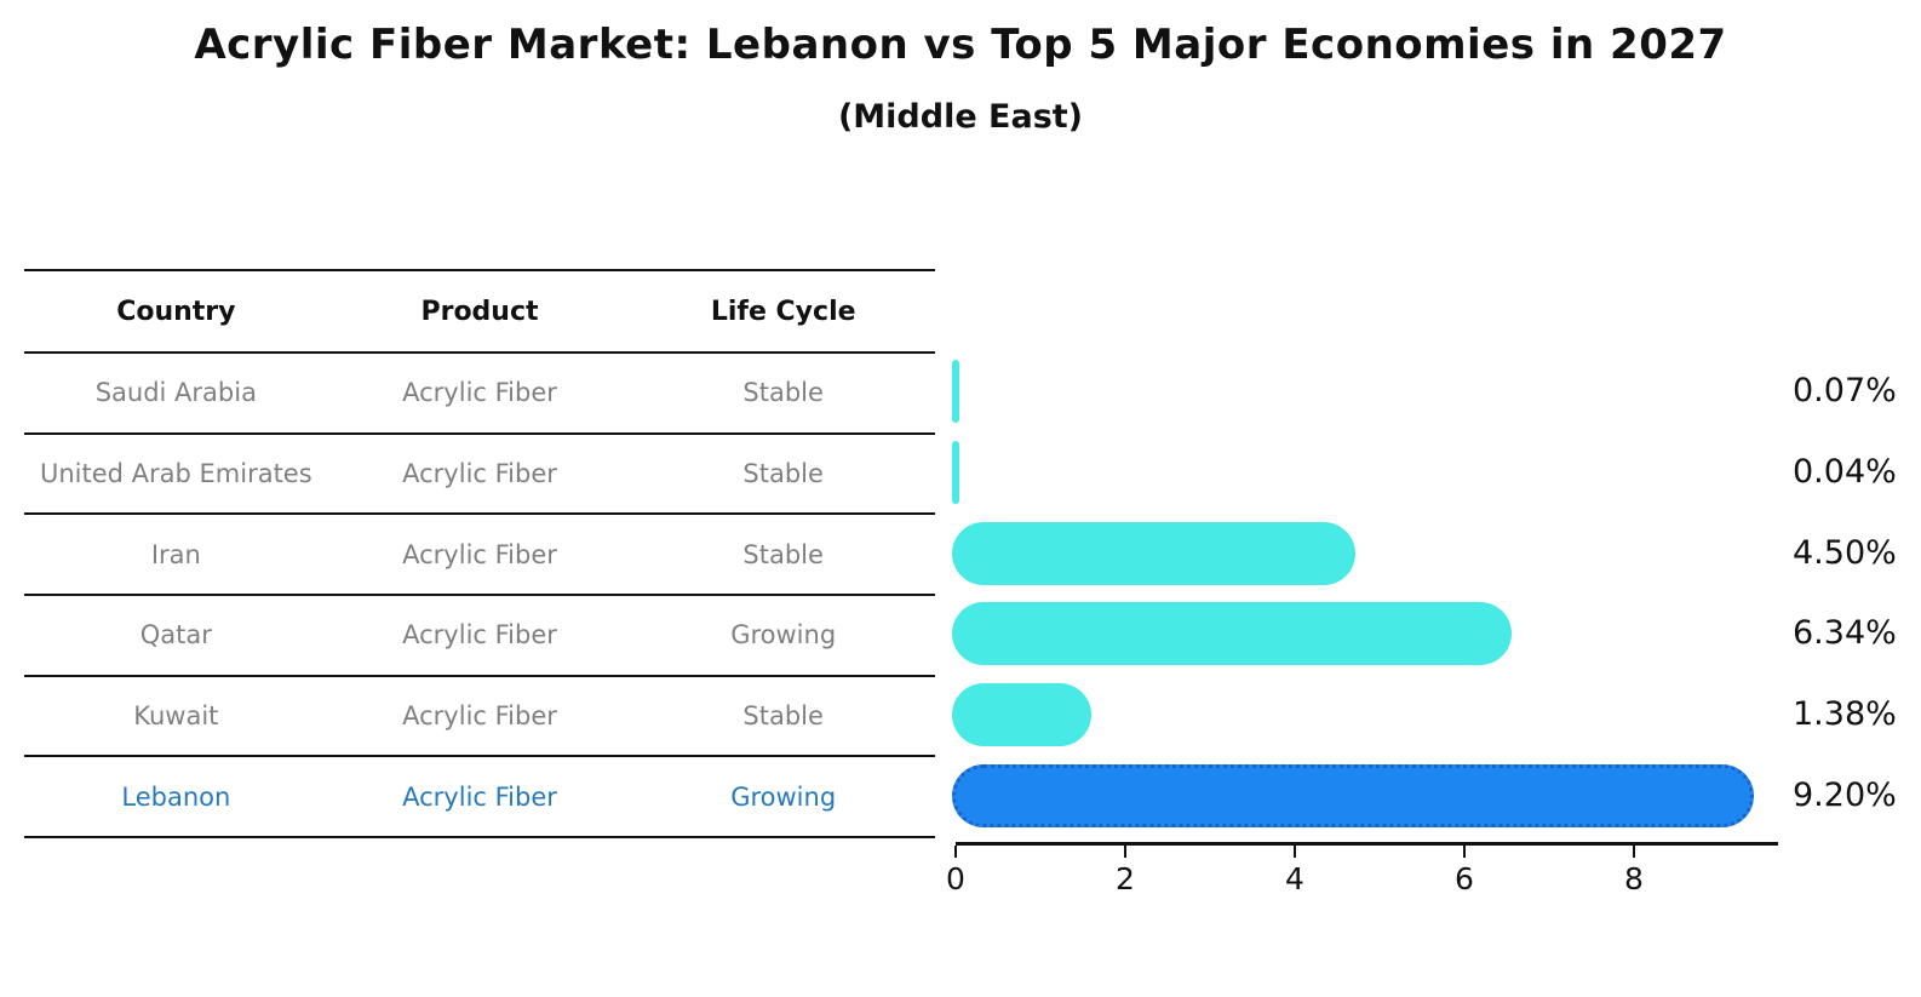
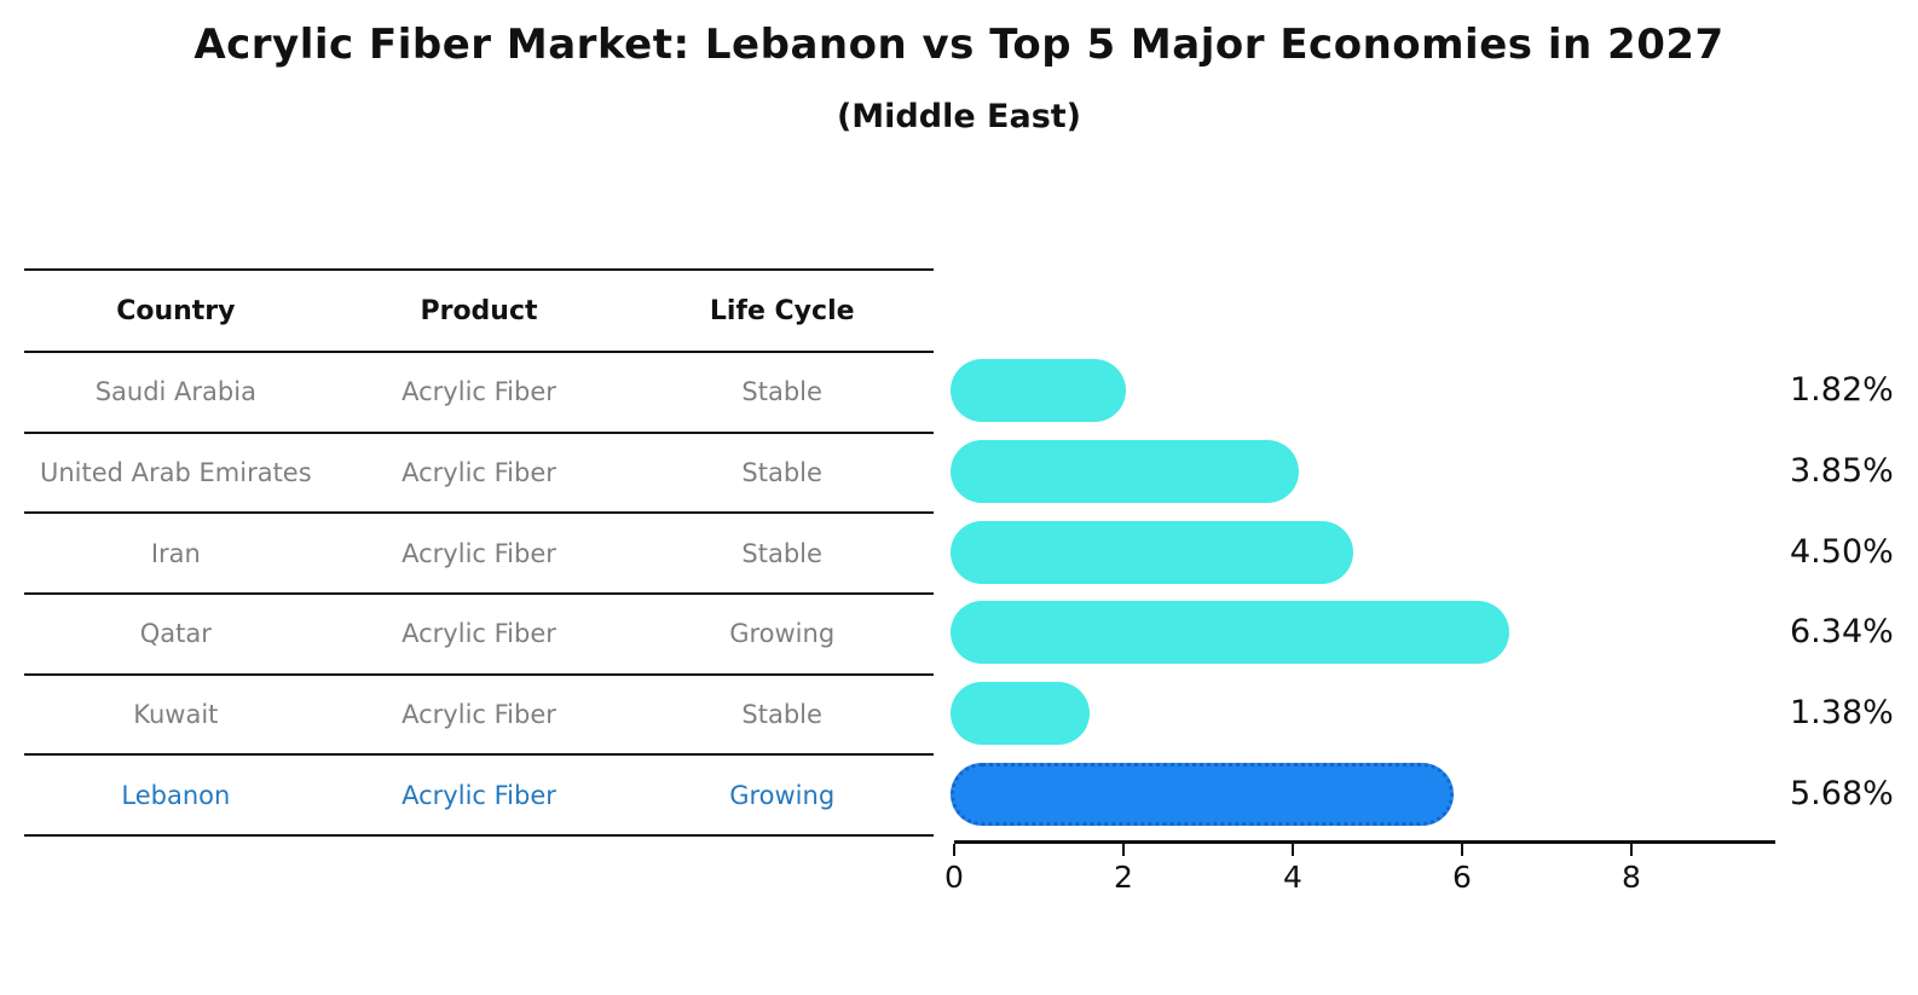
Saudi Arabia: 0.07% -> 1.82%
United Arab Emirates: 0.04% -> 3.85%
Lebanon: 9.20% -> 5.68%
